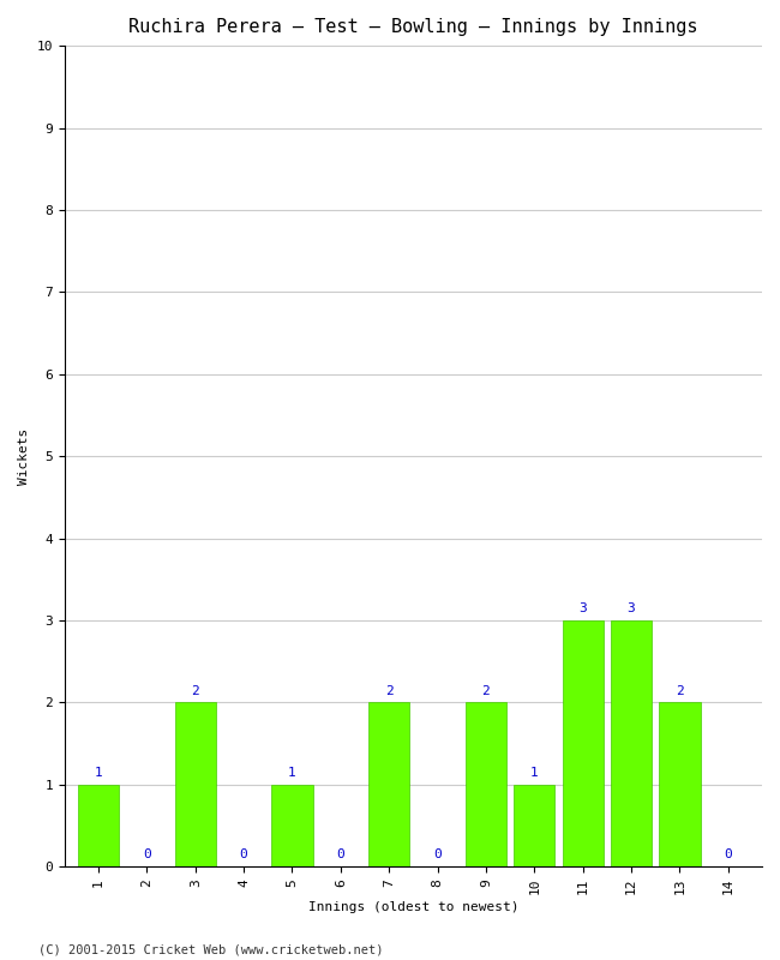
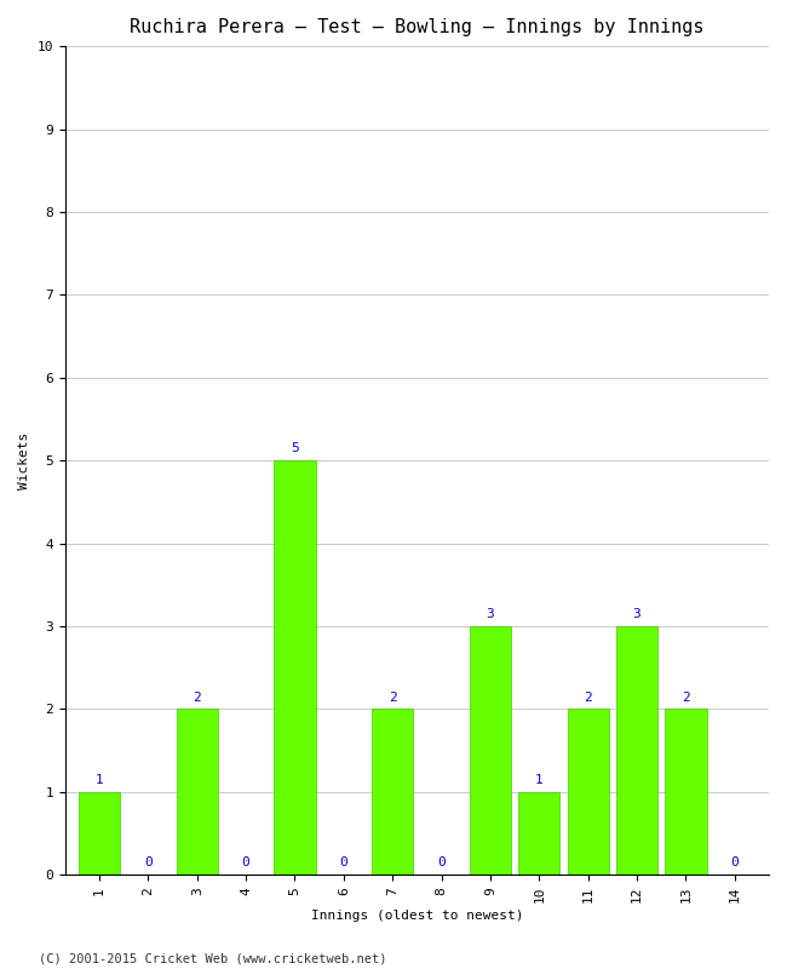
5: 1 -> 5
9: 2 -> 3
11: 3 -> 2
